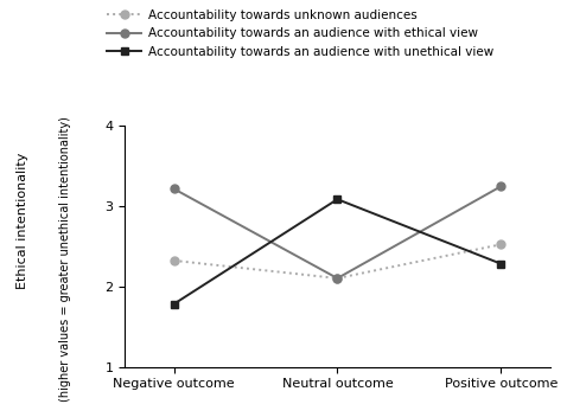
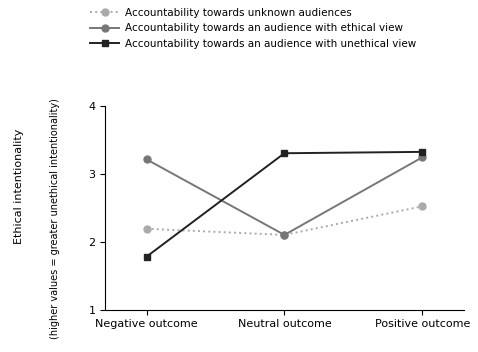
Accountability towards unknown audiences/Negative outcome: 2.32 -> 2.19
Accountability towards an audience with unethical view/Neutral outcome: 3.08 -> 3.30
Accountability towards an audience with unethical view/Positive outcome: 2.28 -> 3.32
